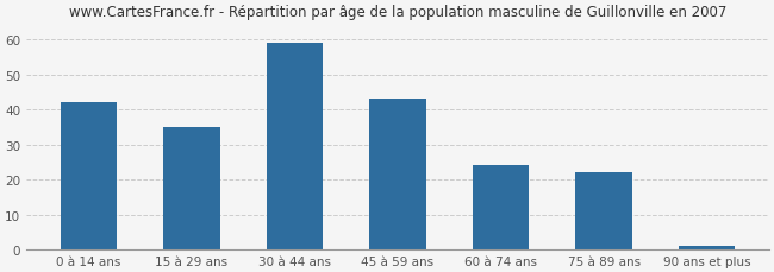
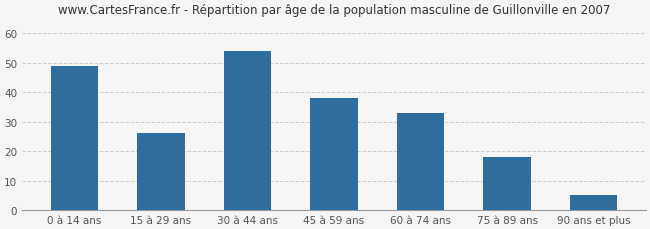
0 à 14 ans: 42 -> 49
15 à 29 ans: 35 -> 26
30 à 44 ans: 59 -> 54
45 à 59 ans: 43 -> 38
60 à 74 ans: 24 -> 33
75 à 89 ans: 22 -> 18
90 ans et plus: 1 -> 5
